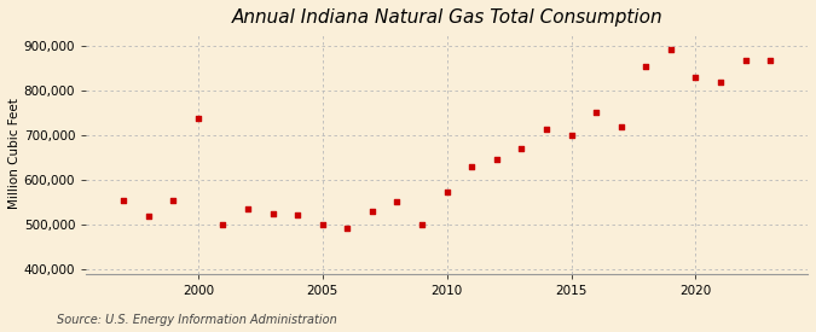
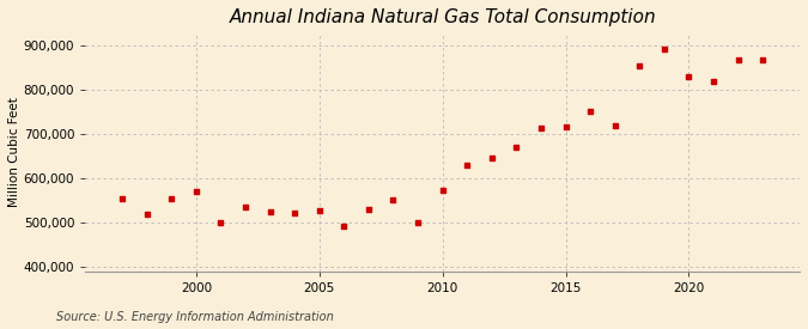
2000: 740,000 -> 570,000
2005: 500,000 -> 527,000
2015: 700,000 -> 717,000
